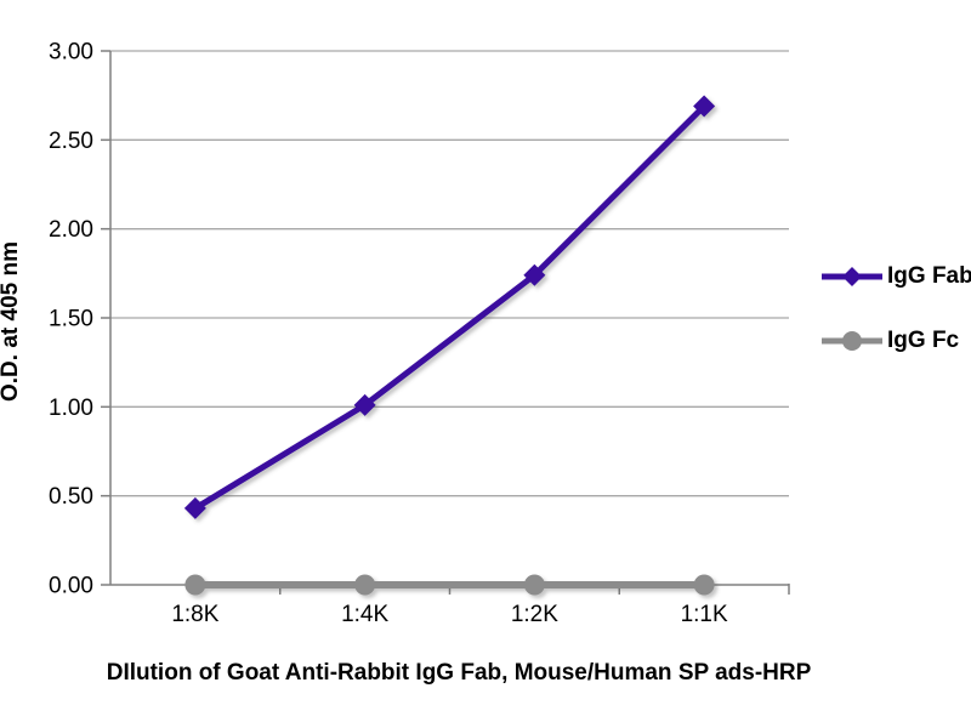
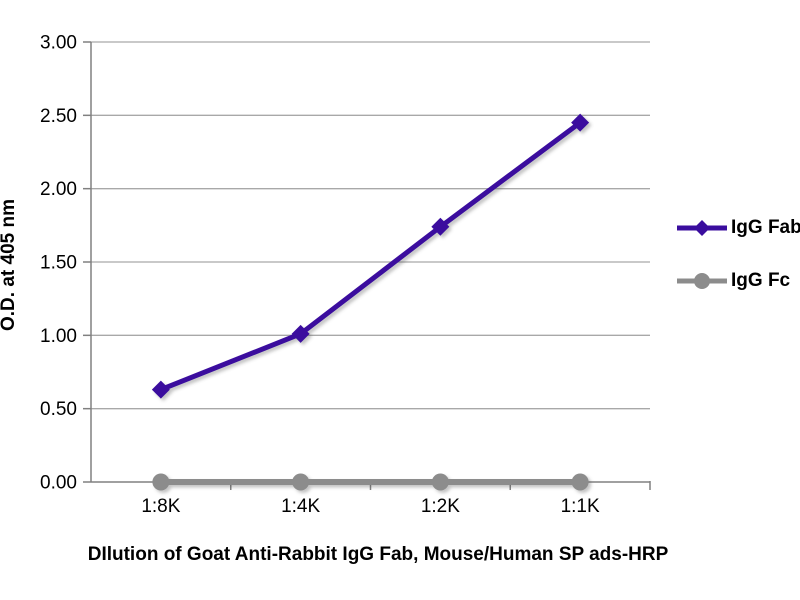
IgG Fab/1:8K: 0.43 -> 0.63
IgG Fab/1:1K: 2.69 -> 2.45
